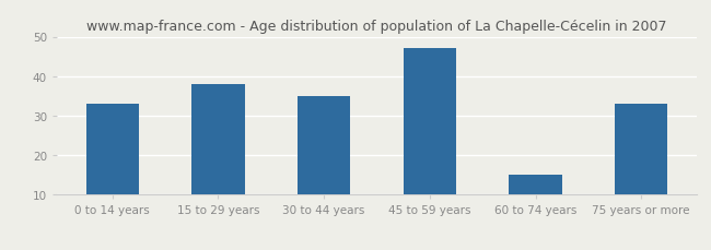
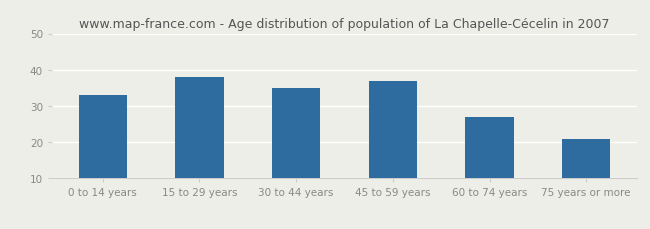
45 to 59 years: 47 -> 37
60 to 74 years: 15 -> 27
75 years or more: 33 -> 21
